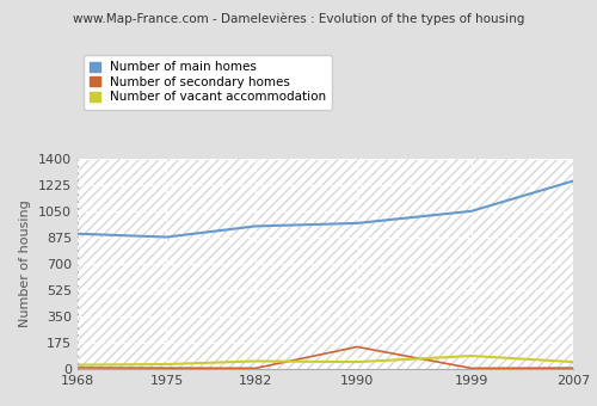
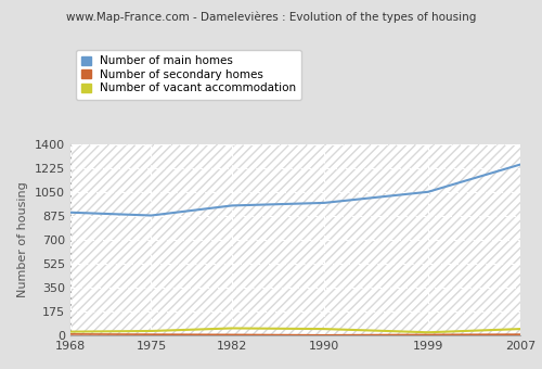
Number of secondary homes/1990: 150 -> 0
Number of vacant accommodation/1999: 90 -> 20
